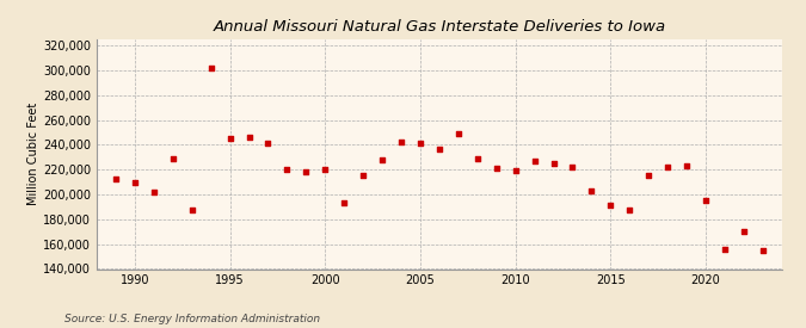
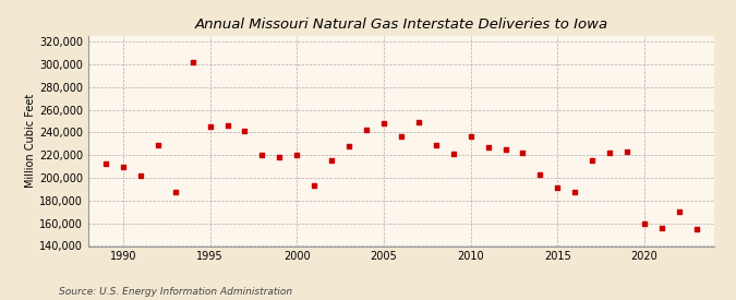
2005: 241,000 -> 248,000
2010: 219,000 -> 237,000
2020: 195,000 -> 160,000
